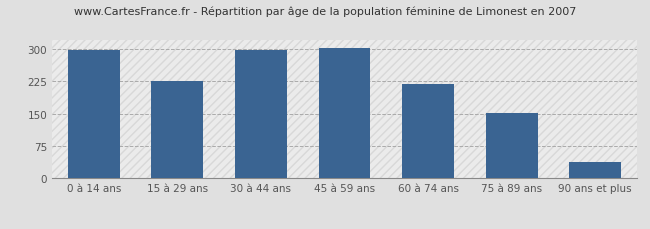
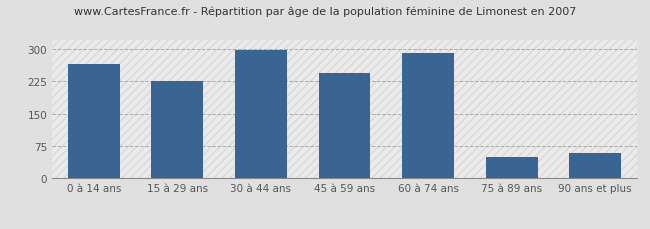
0 à 14 ans: 297 -> 265
45 à 59 ans: 302 -> 245
60 à 74 ans: 220 -> 290
75 à 89 ans: 151 -> 50
90 ans et plus: 37 -> 60
